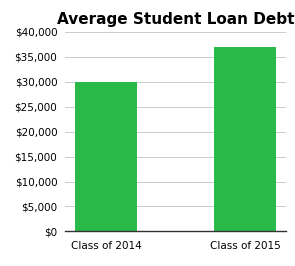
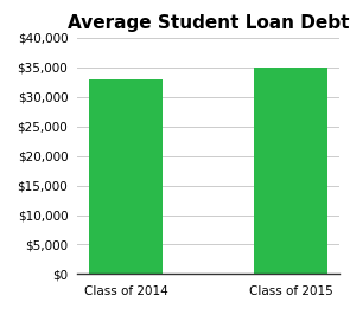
Class of 2014: $30,000 -> $33,000
Class of 2015: $37,000 -> $35,000
